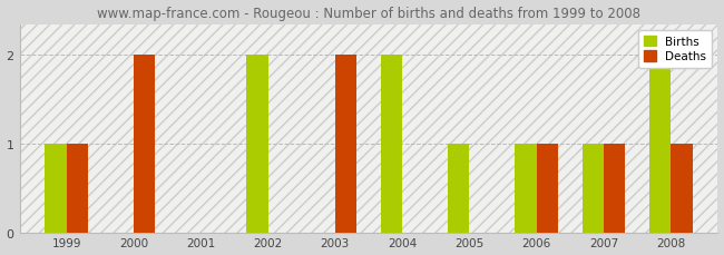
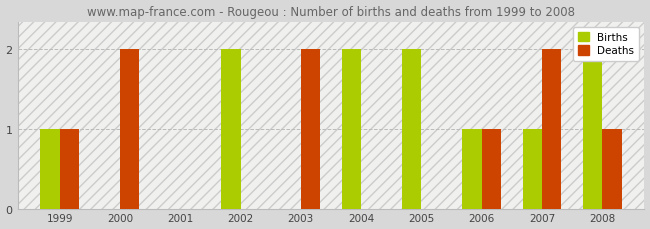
Births/2005: 1 -> 2
Deaths/2007: 1 -> 2
